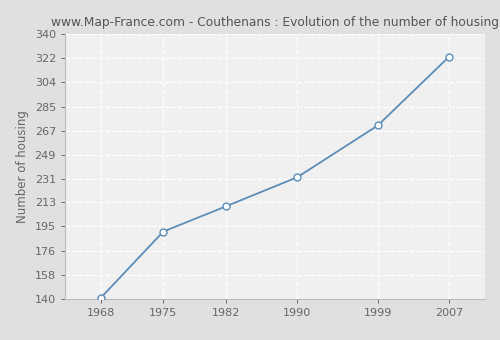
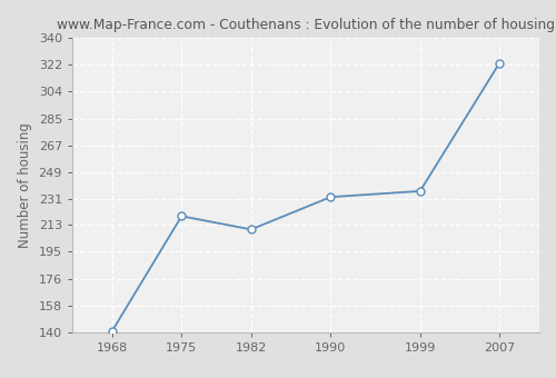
1975: 191 -> 219
1999: 271 -> 236
